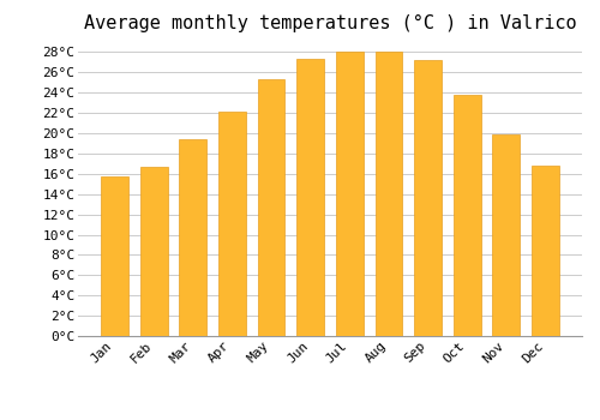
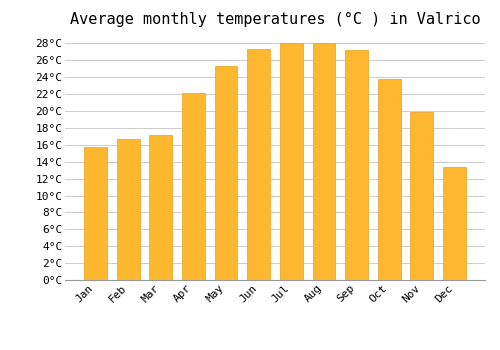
Mar: 19.4°C -> 17.2°C
Dec: 16.8°C -> 13.4°C
